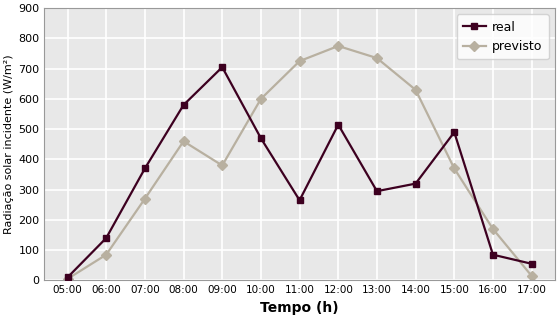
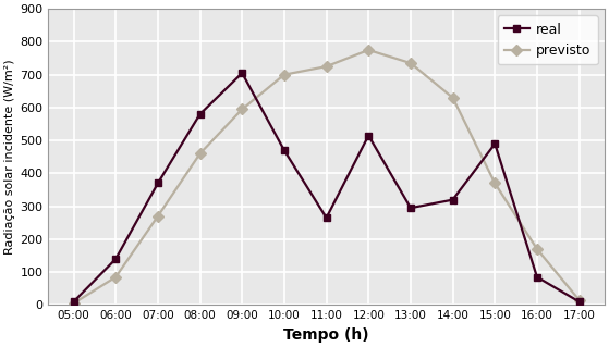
previsto/09:00: 380 -> 595
previsto/10:00: 600 -> 700
real/17:00: 55 -> 10
